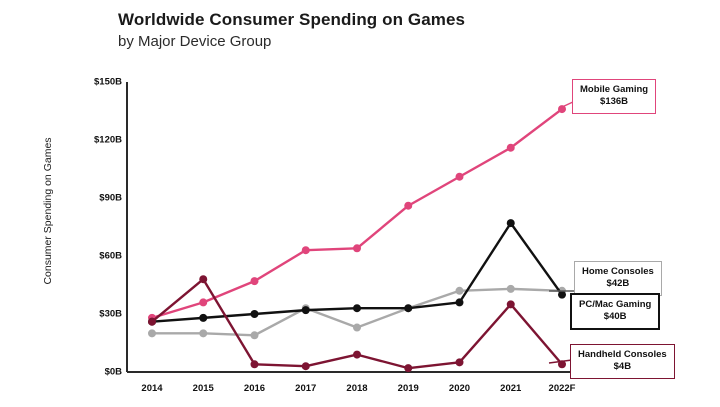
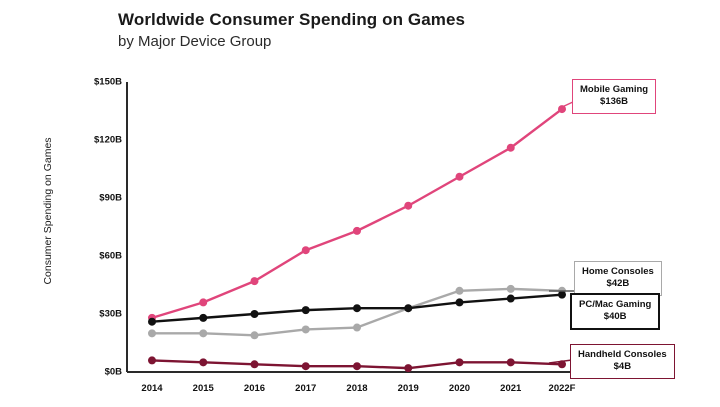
Handheld Consoles/2014: $26B -> $6B
Handheld Consoles/2015: $48B -> $5B
Home Consoles/2017: $33B -> $22B
Mobile Gaming/2018: $64B -> $73B
Handheld Consoles/2018: $9B -> $3B
PC/Mac Gaming/2021: $77B -> $38B
Handheld Consoles/2021: $35B -> $5B
